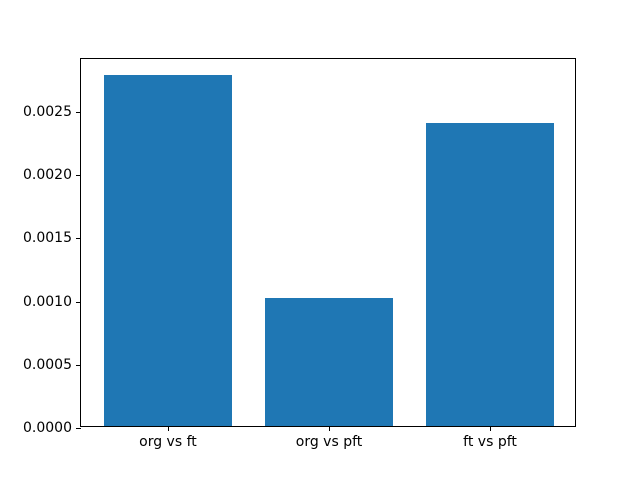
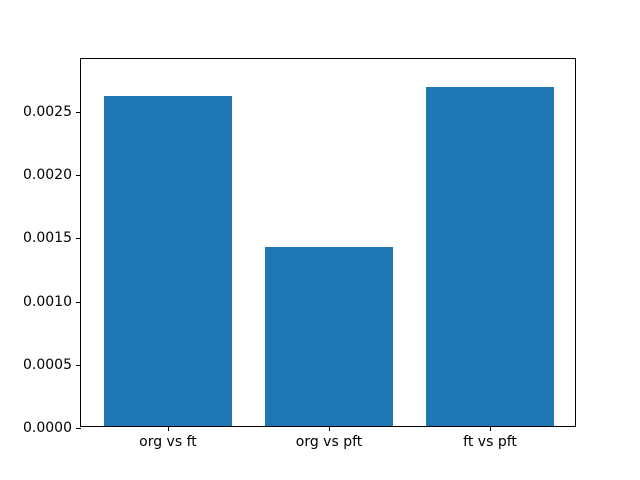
org vs ft: 0.00278 -> 0.00261
org vs pft: 0.00101 -> 0.00142
ft vs pft: 0.00240 -> 0.00268
